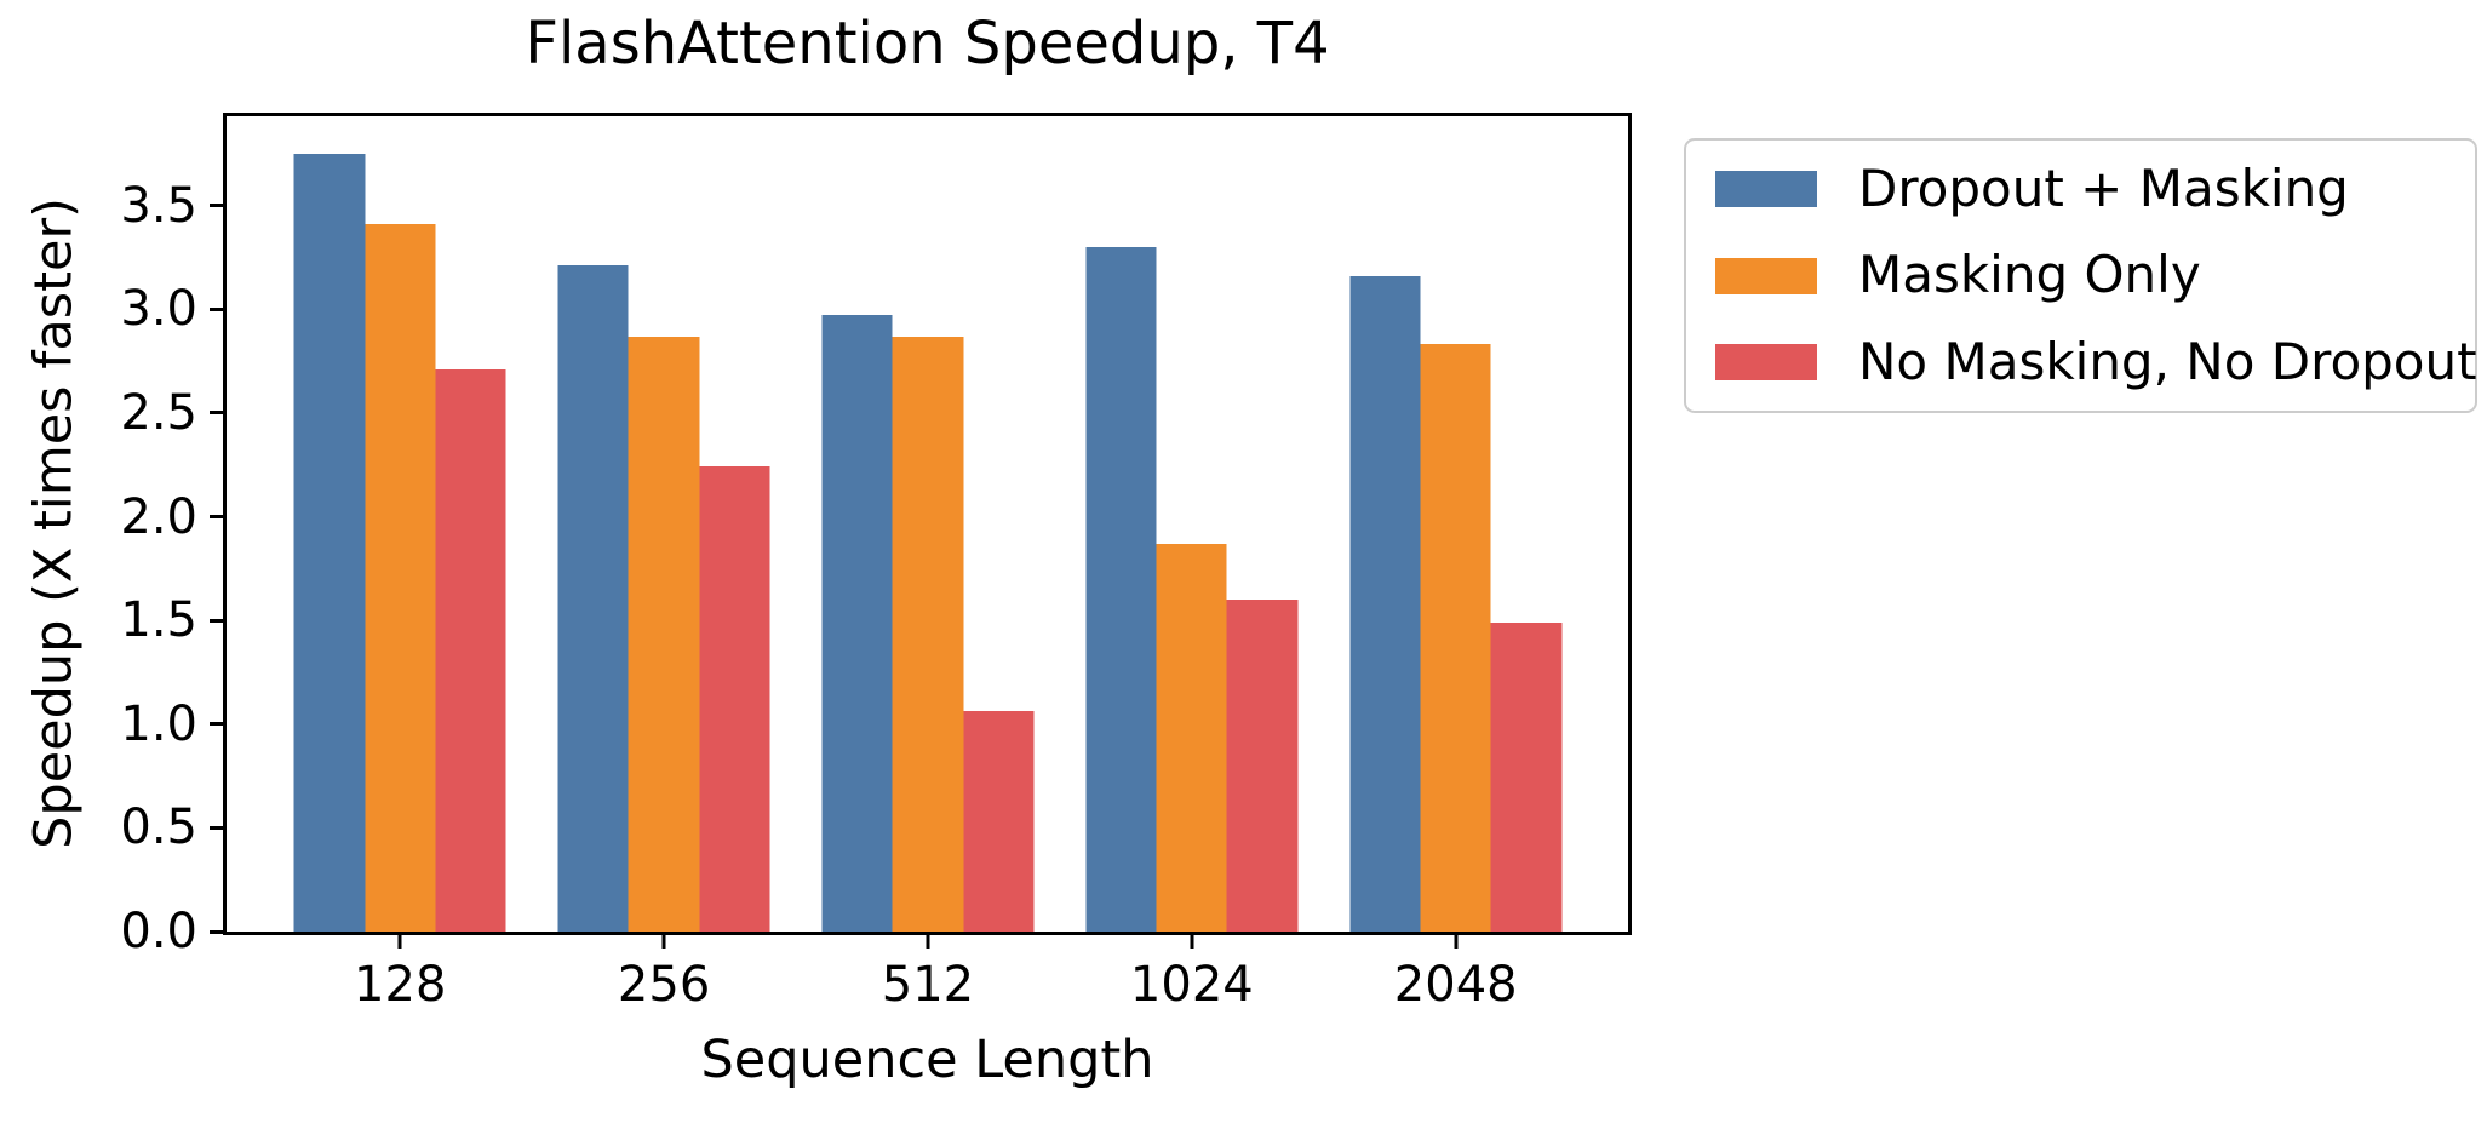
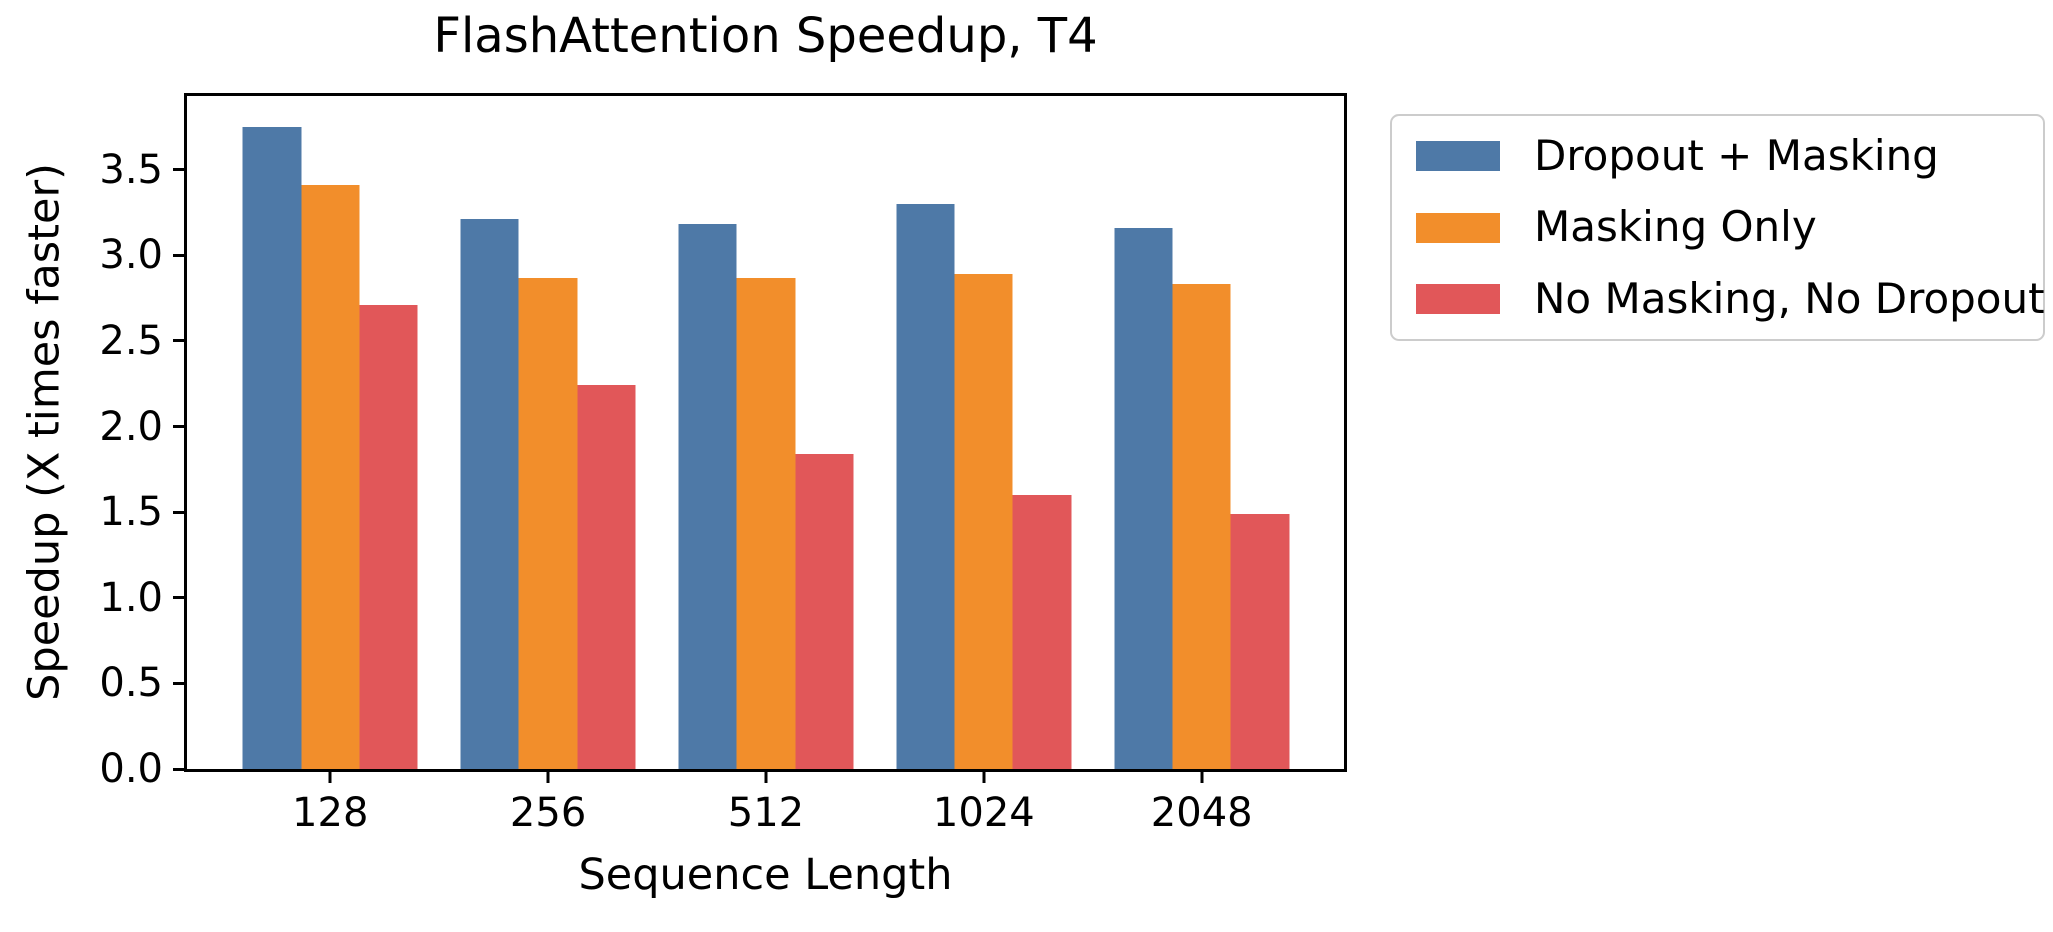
Dropout + Masking/512: 2.97 -> 3.18
No Masking, No Dropout/512: 1.06 -> 1.84
Masking Only/1024: 1.87 -> 2.89
